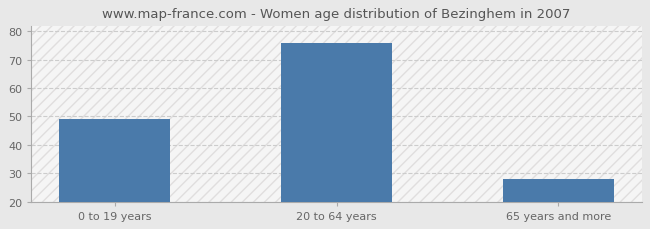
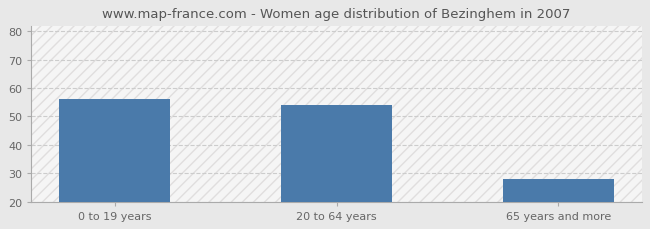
0 to 19 years: 49 -> 56
20 to 64 years: 76 -> 54
